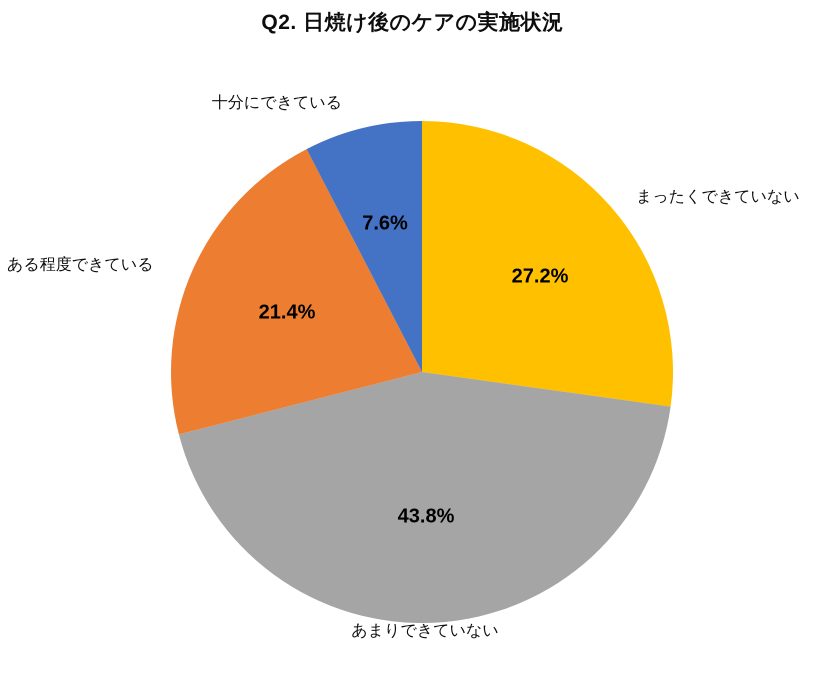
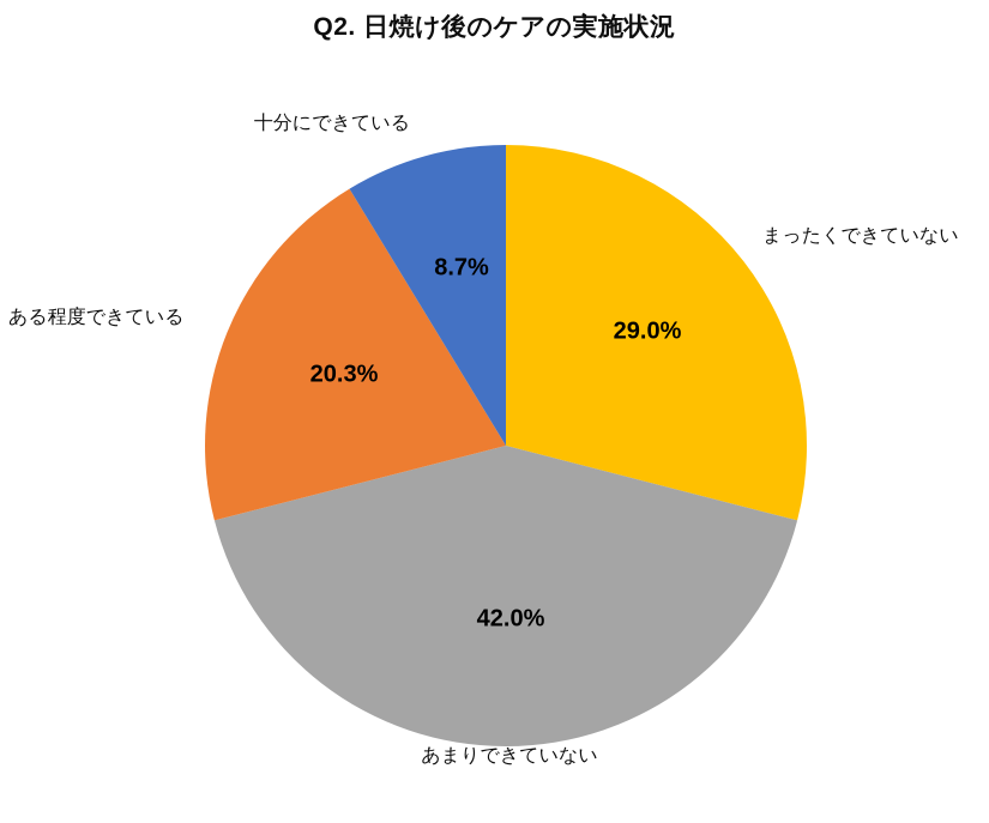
まったくできていない: 27.2% -> 29.0%
あまりできていない: 43.8% -> 42.0%
ある程度できている: 21.4% -> 20.3%
十分にできている: 7.6% -> 8.7%
